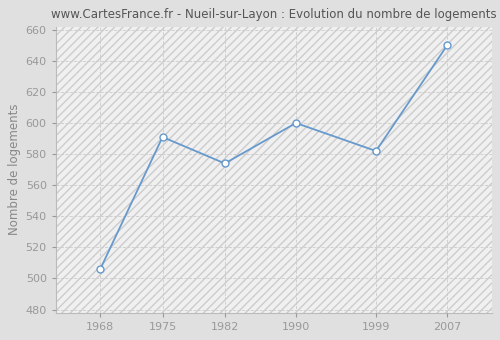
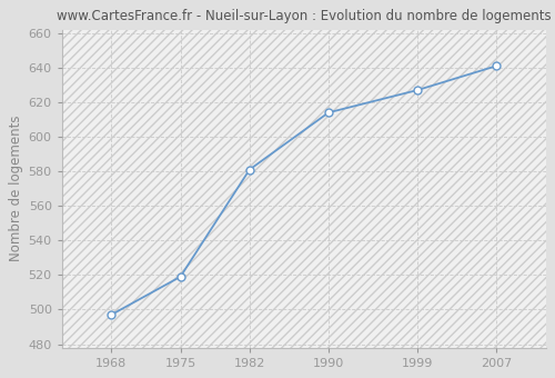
1968: 506 -> 497
1975: 591 -> 519
1982: 574 -> 581
1990: 600 -> 614
1999: 582 -> 627
2007: 650 -> 641
